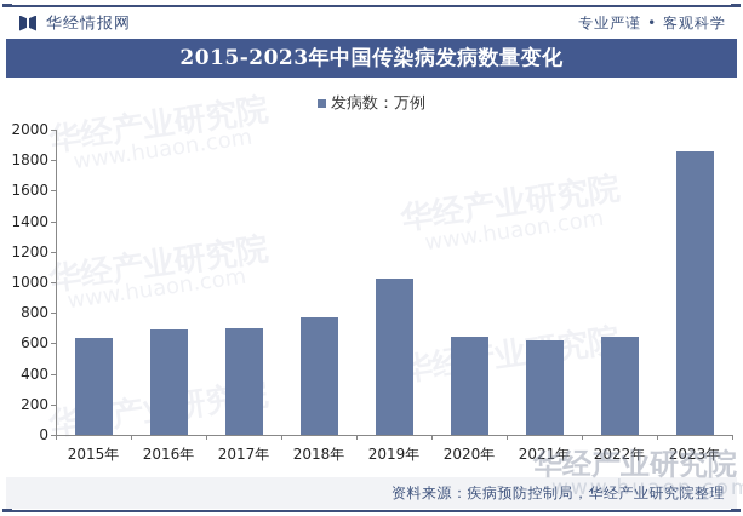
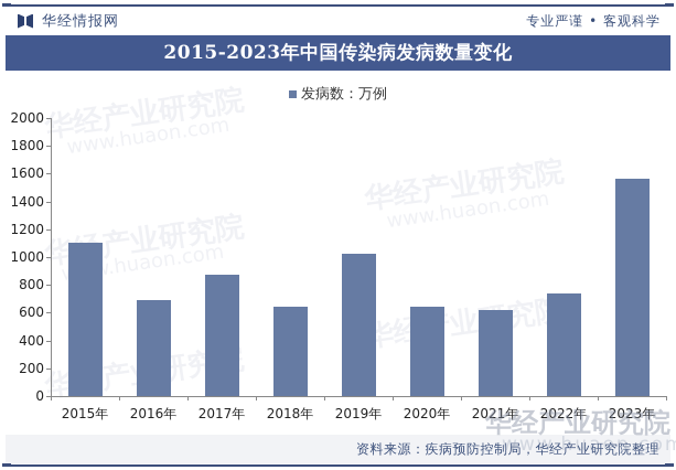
2015年: 640 -> 1100
2017年: 700 -> 870
2018年: 770 -> 640
2022年: 640 -> 740
2023年: 1860 -> 1560
